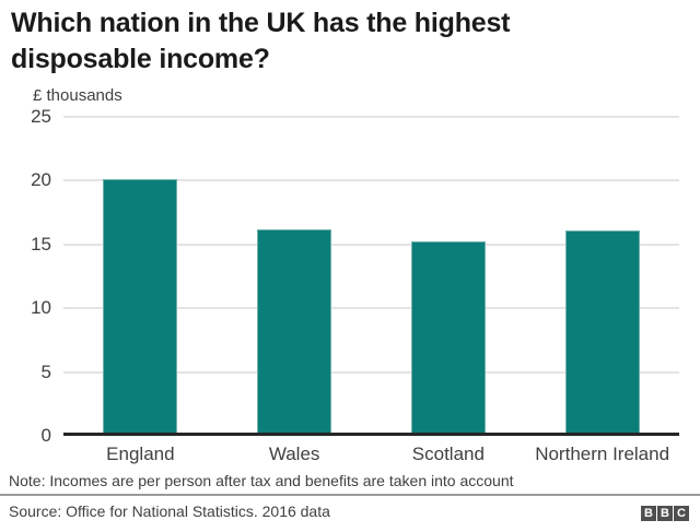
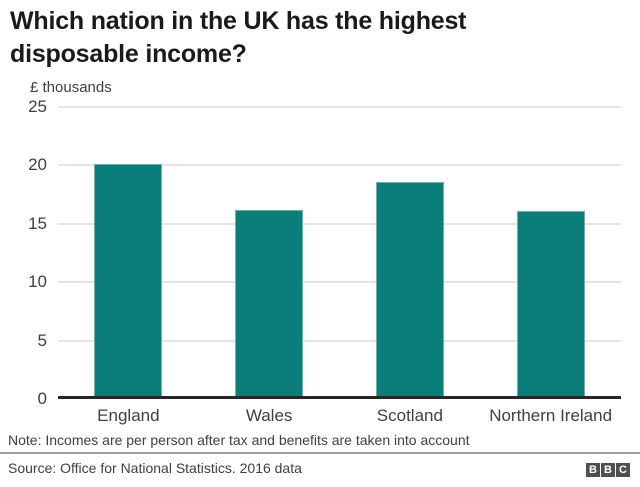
Scotland: 15.0 -> 18.3
